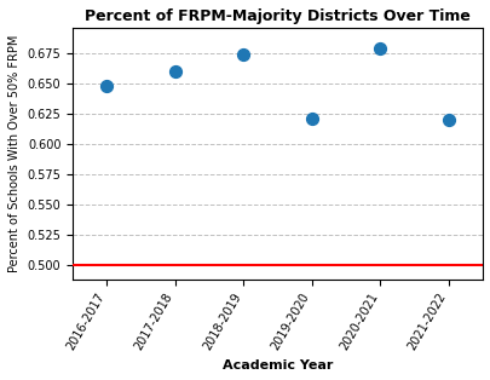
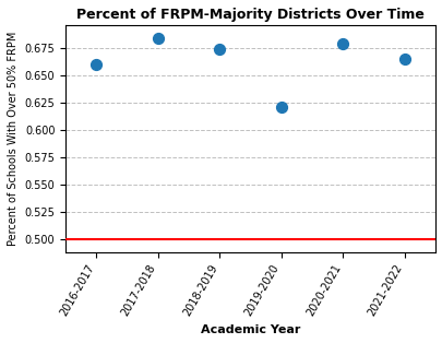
2016-2017: 0.648 -> 0.660
2017-2018: 0.660 -> 0.684
2021-2022: 0.620 -> 0.665
